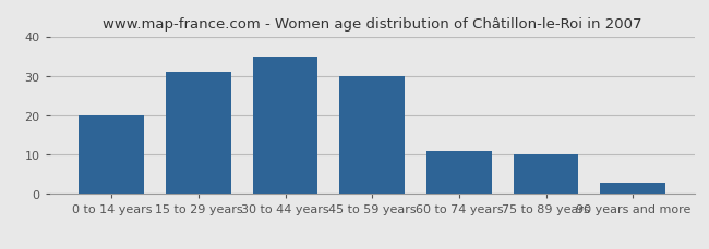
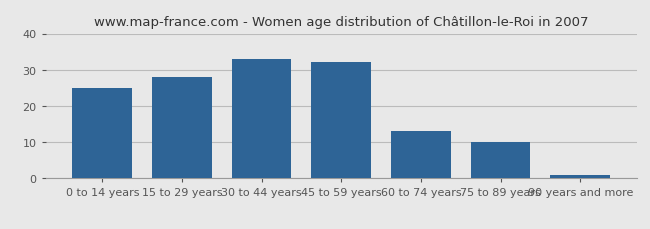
0 to 14 years: 20 -> 25
15 to 29 years: 31 -> 28
30 to 44 years: 35 -> 33
45 to 59 years: 30 -> 32
60 to 74 years: 11 -> 13
90 years and more: 3 -> 1
